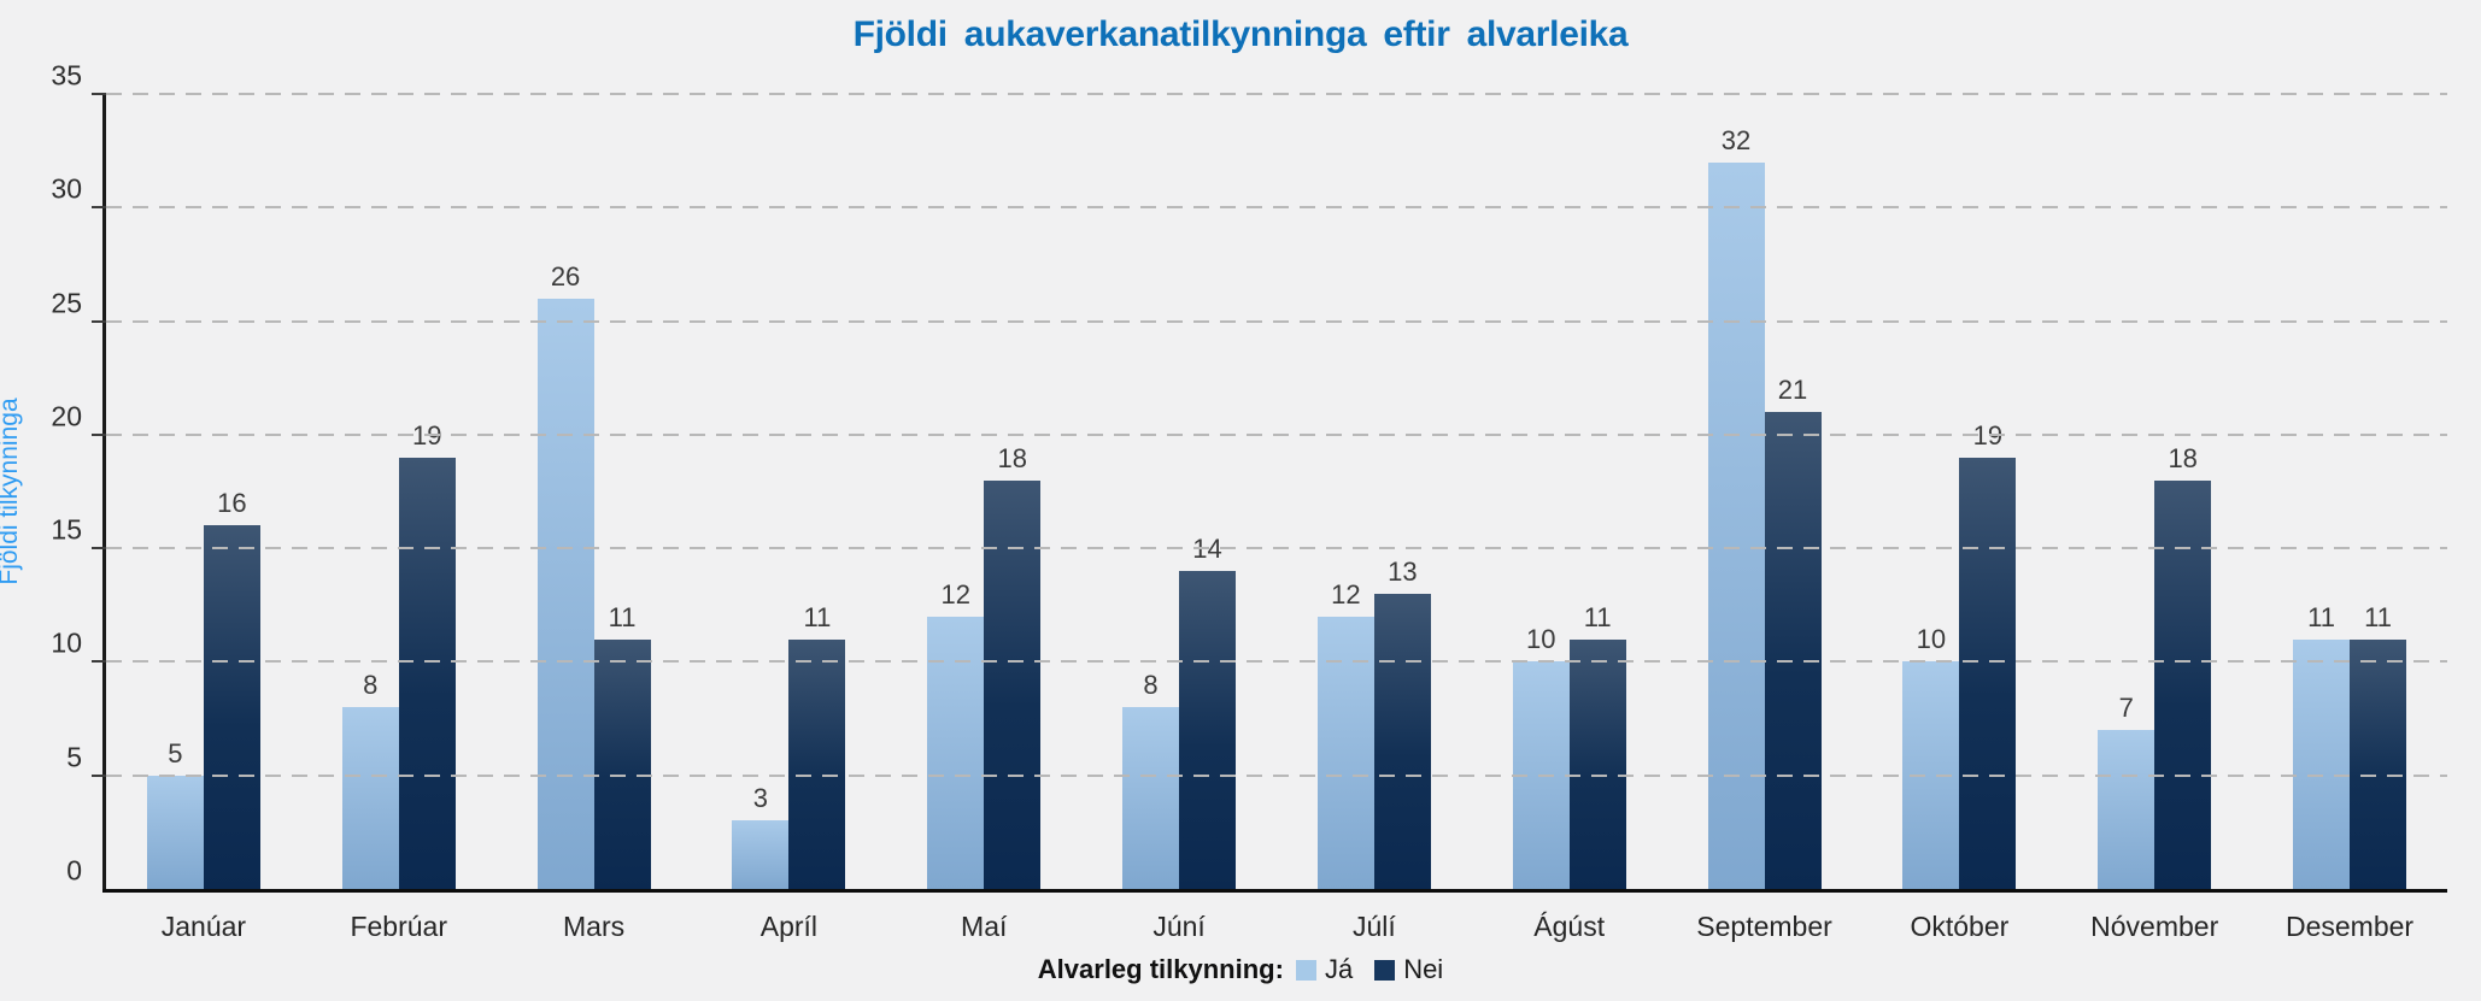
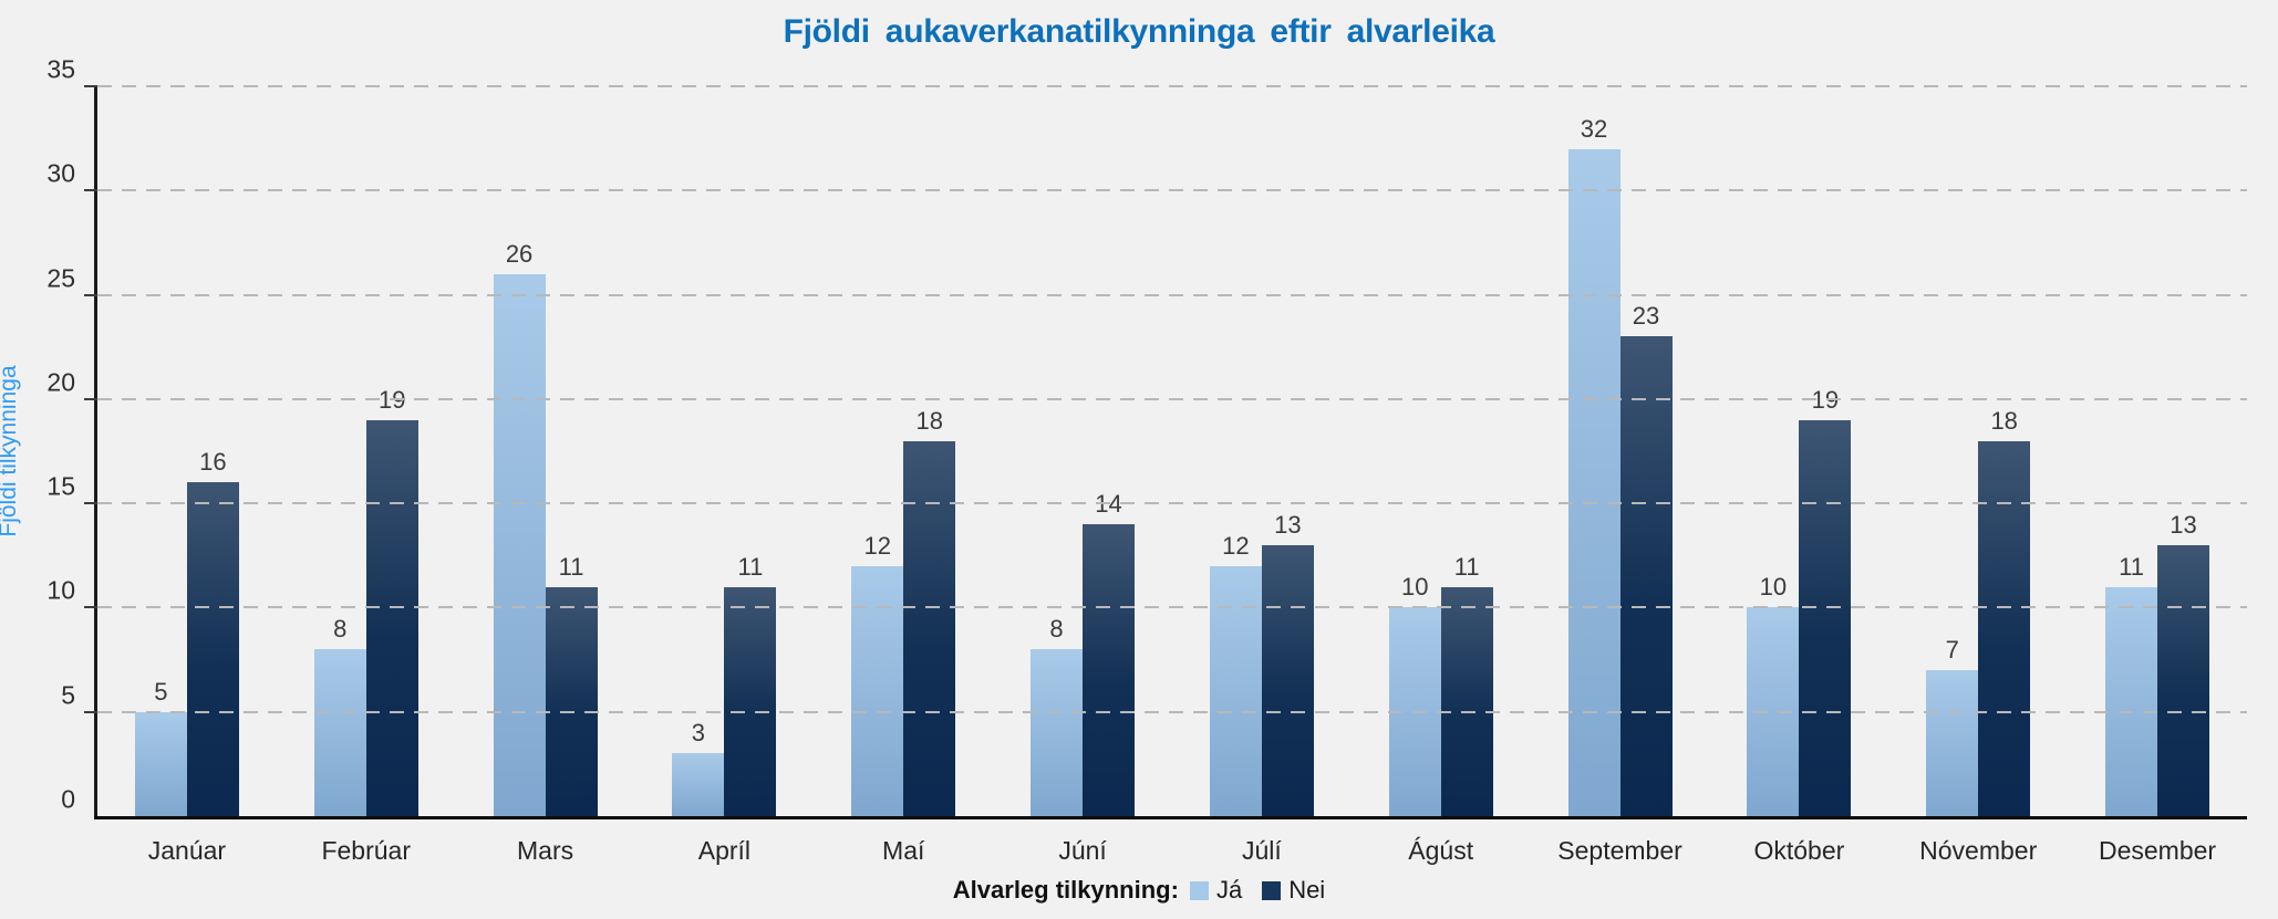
Nei/September: 21 -> 23
Nei/Desember: 11 -> 13
